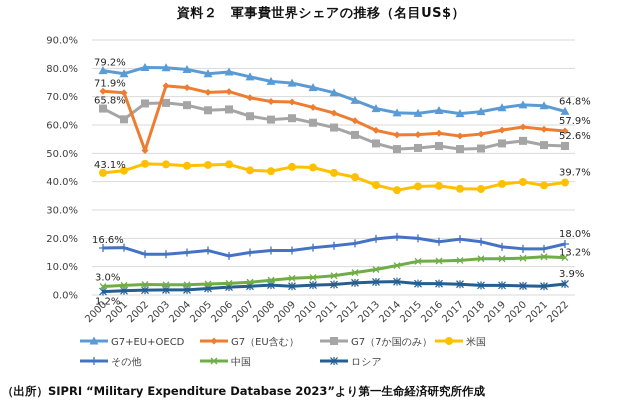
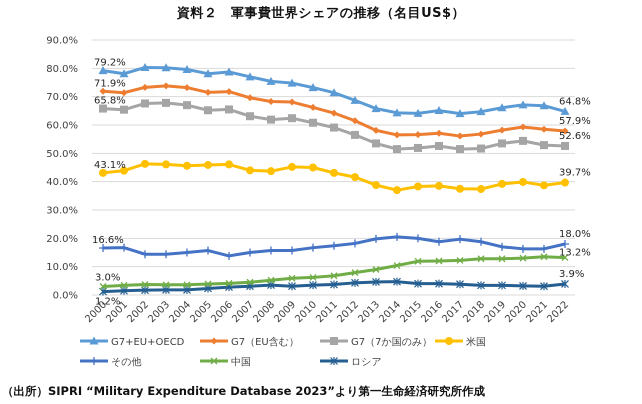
G7（7か国のみ）/2001: 62% -> 65%
G7（EU含む）/2002: 51% -> 73%
